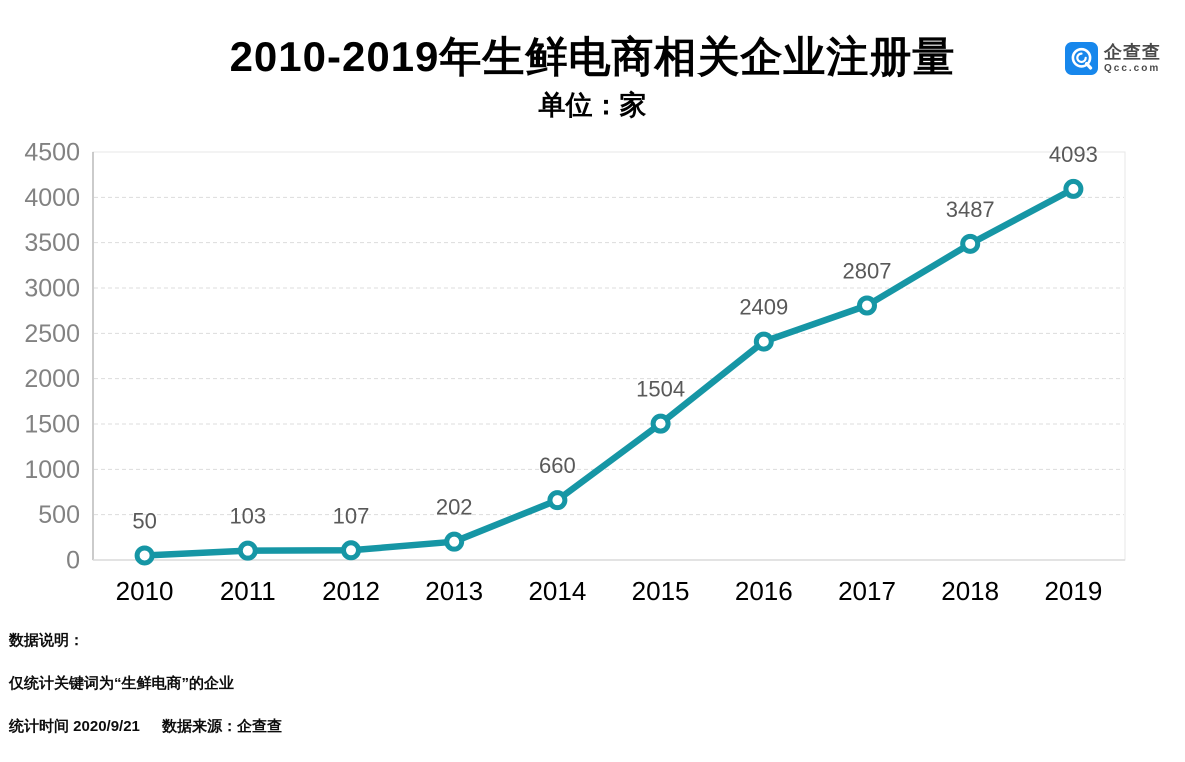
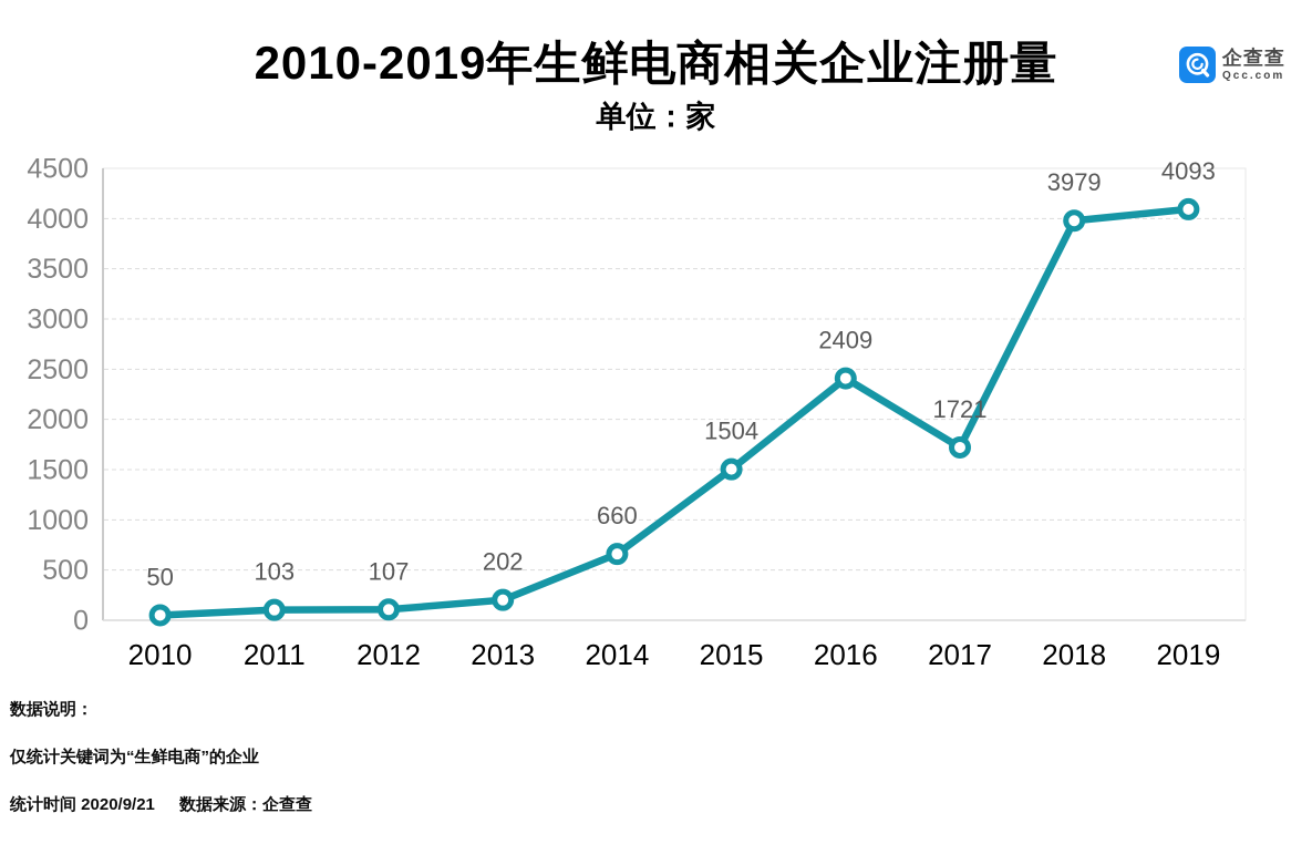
2017: 2807 -> 1721
2018: 3487 -> 3979
